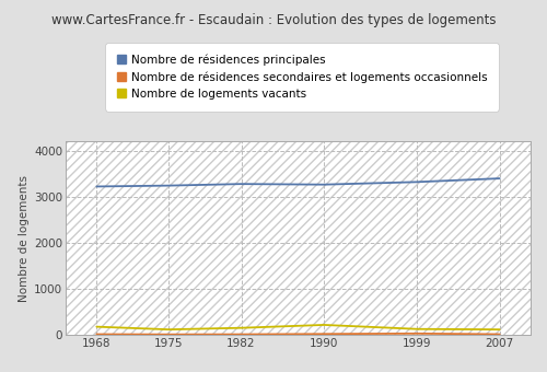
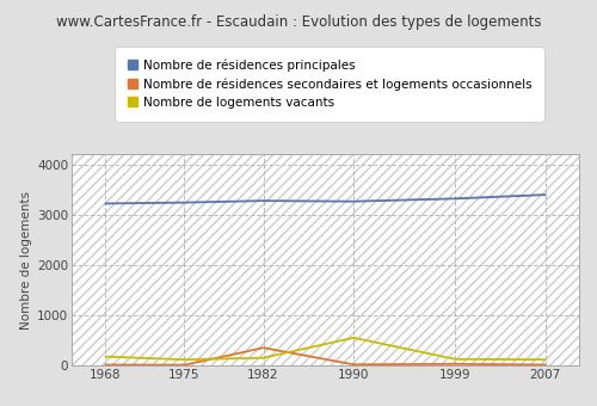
Nombre de résidences secondaires et logements occasionnels/1982: 10 -> 350
Nombre de logements vacants/1990: 220 -> 550
